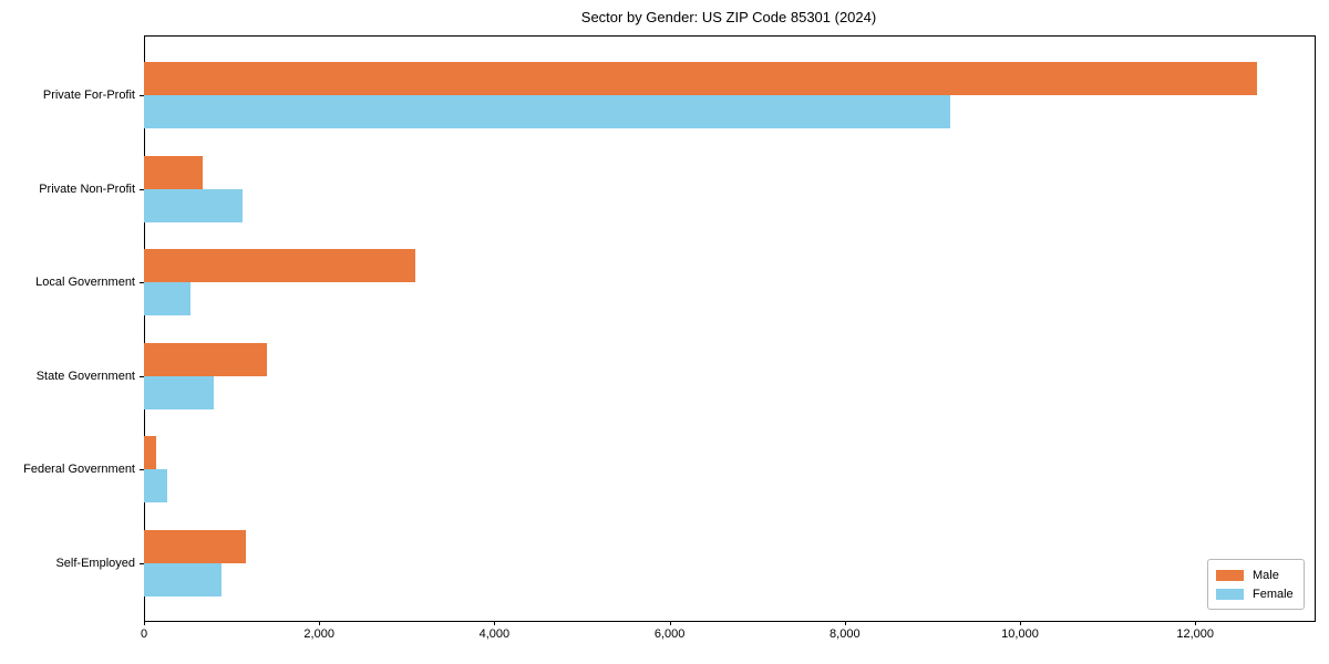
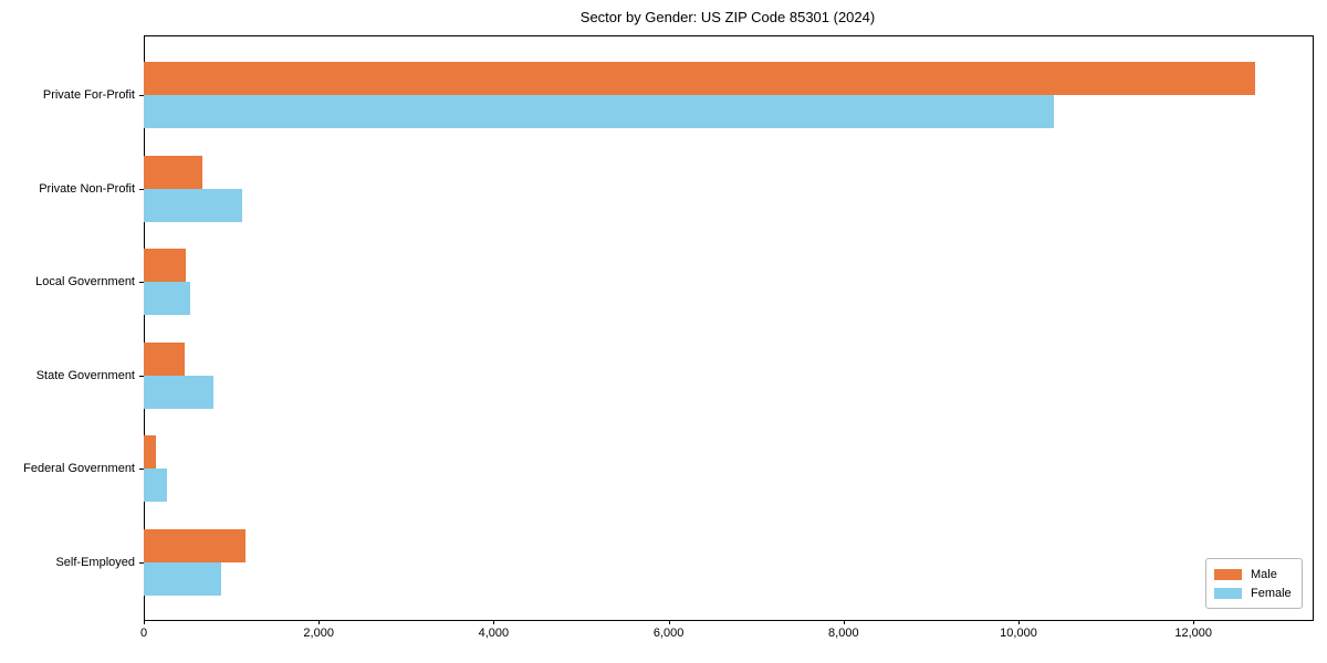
Female/Private For-Profit: 9200 -> 10400
Male/Local Government: 3100 -> 500
Male/State Government: 1400 -> 500
